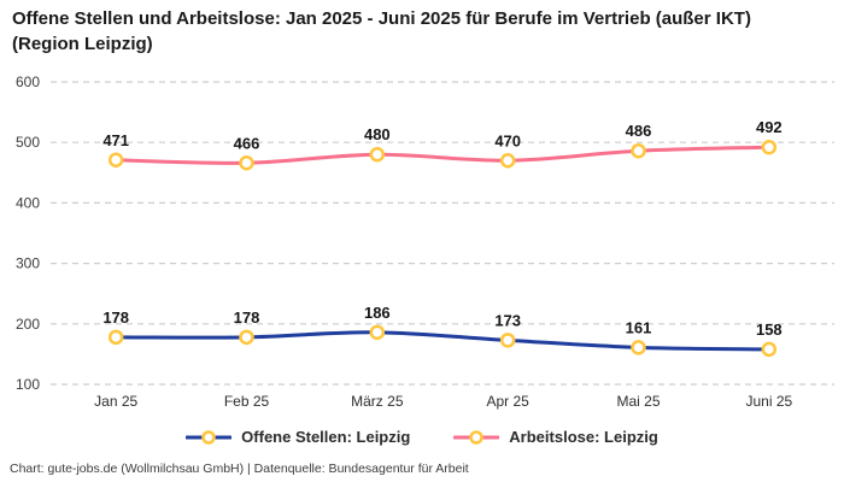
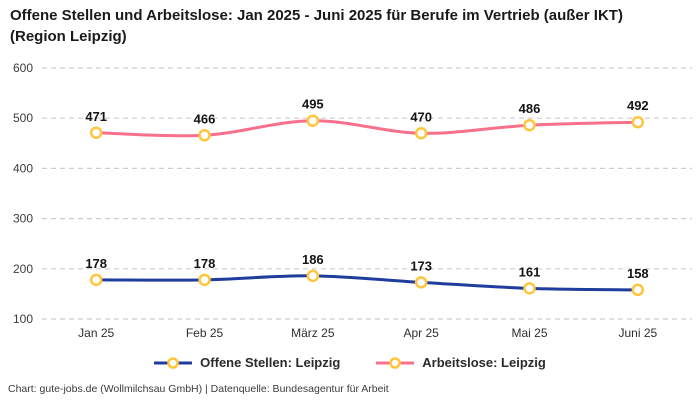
Arbeitslose: Leipzig/März 25: 480 -> 495
